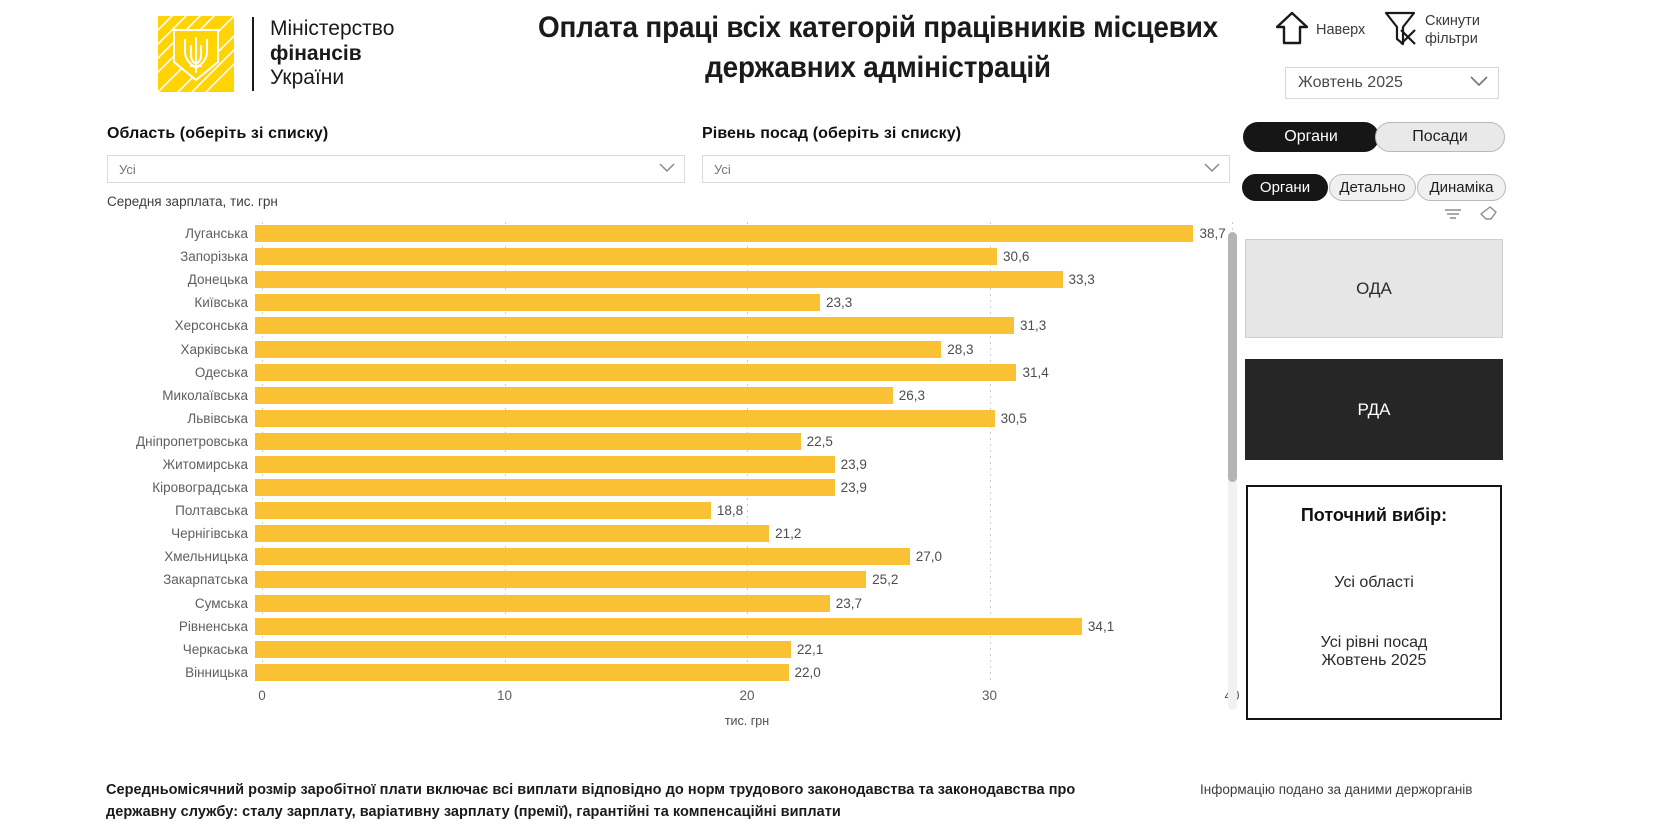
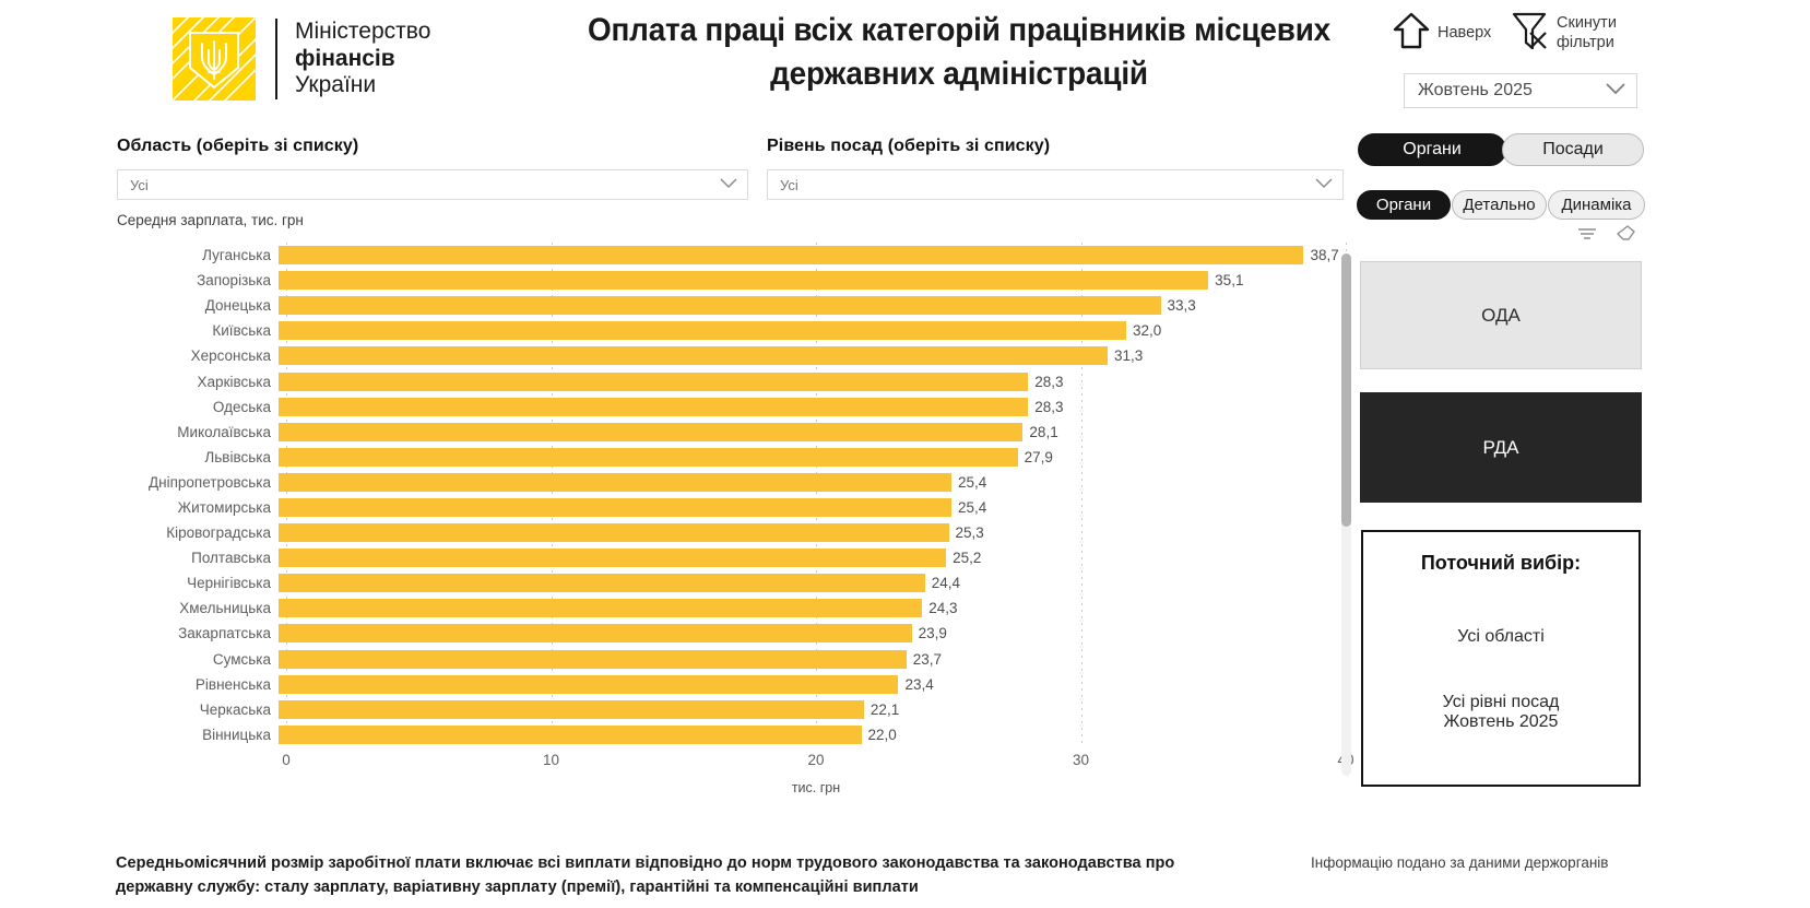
Запорізька: 30,6 -> 35,1
Київська: 23,3 -> 32,0
Одеська: 31,4 -> 28,3
Миколаївська: 26,3 -> 28,1
Львівська: 30,5 -> 27,9
Дніпропетровська: 22,5 -> 25,4
Житомирська: 23,9 -> 25,4
Кіровоградська: 23,9 -> 25,3
Полтавська: 18,8 -> 25,2
Чернігівська: 21,2 -> 24,4
Хмельницька: 27,0 -> 24,3
Закарпатська: 25,2 -> 23,9
Рівненська: 34,1 -> 23,4
